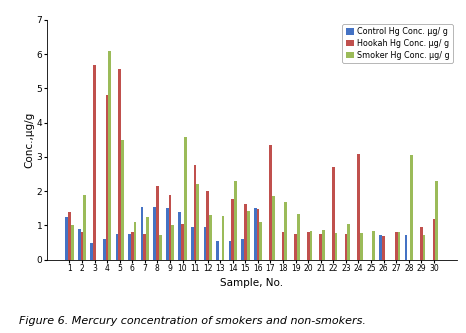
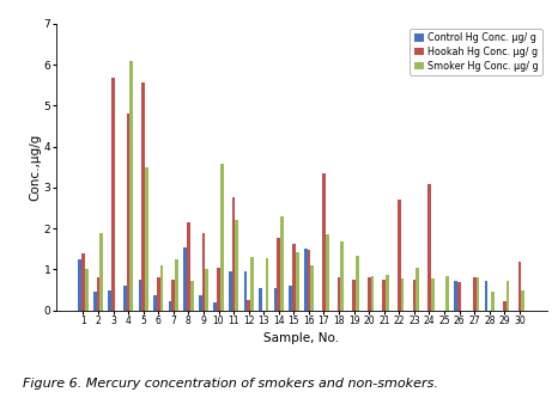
Control Hg Conc. μg/ g/2: 0.90 -> 0.45
Control Hg Conc. μg/ g/6: 0.75 -> 0.38
Control Hg Conc. μg/ g/7: 1.55 -> 0.22
Control Hg Conc. μg/ g/9: 1.50 -> 0.38
Control Hg Conc. μg/ g/10: 1.40 -> 0.20
Hookah Hg Conc. μg/ g/12: 2.00 -> 0.25
Smoker Hg Conc. μg/ g/28: 3.05 -> 0.45
Hookah Hg Conc. μg/ g/29: 0.95 -> 0.22
Smoker Hg Conc. μg/ g/30: 2.30 -> 0.48
